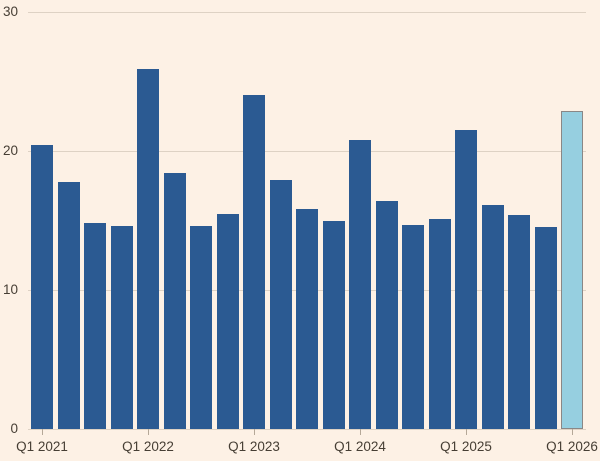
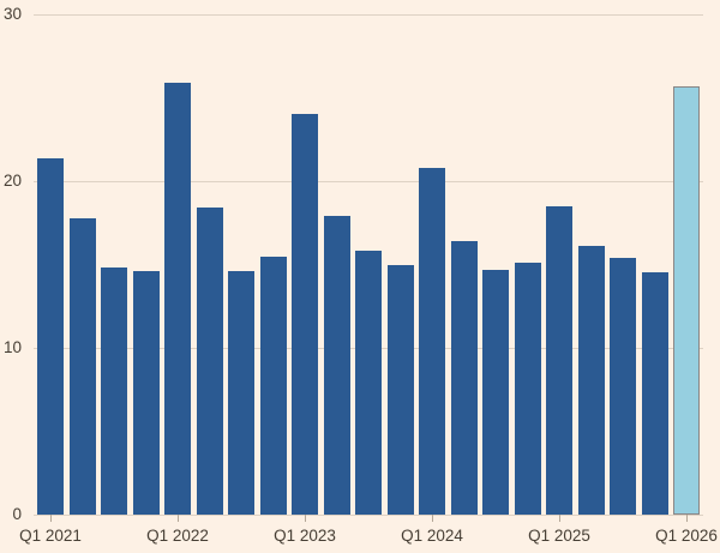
Q1 2021: 20.4 -> 21.4
Q1 2025: 21.5 -> 18.5
Q1 2026: 22.9 -> 25.7
